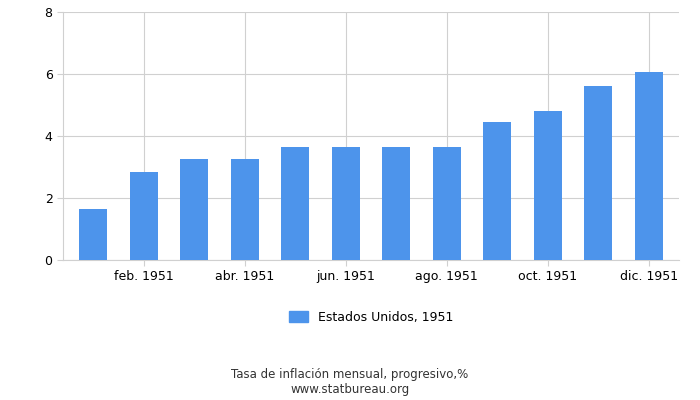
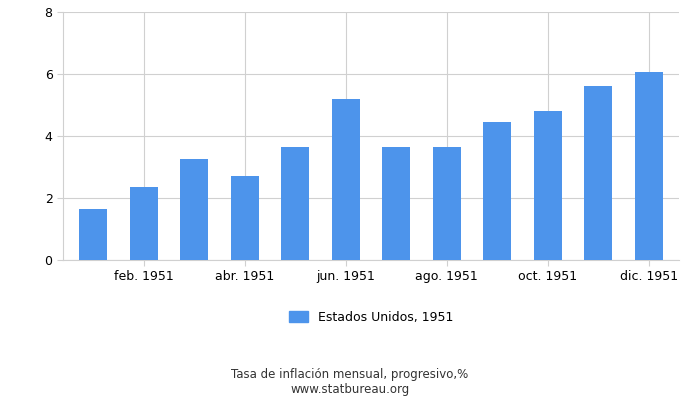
feb. 1951: 2.85 -> 2.35
abr. 1951: 3.25 -> 2.70
jun. 1951: 3.65 -> 5.20
